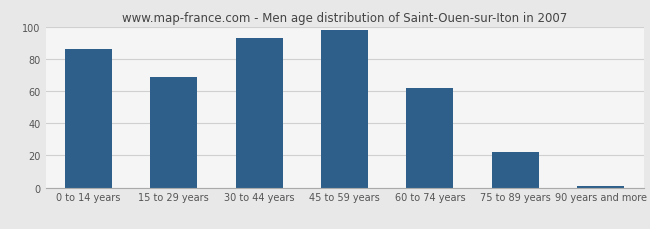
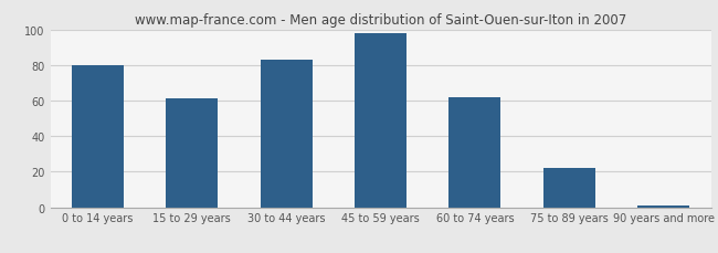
0 to 14 years: 86 -> 80
15 to 29 years: 69 -> 61
30 to 44 years: 93 -> 83
